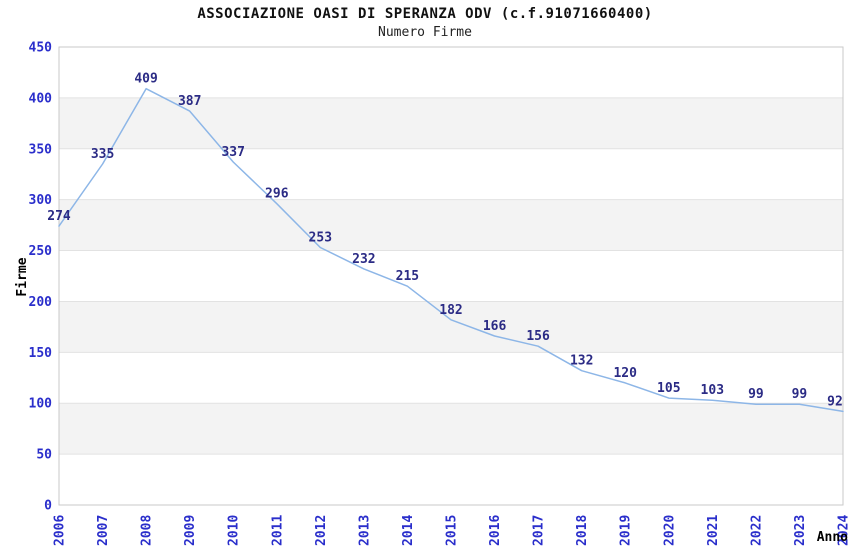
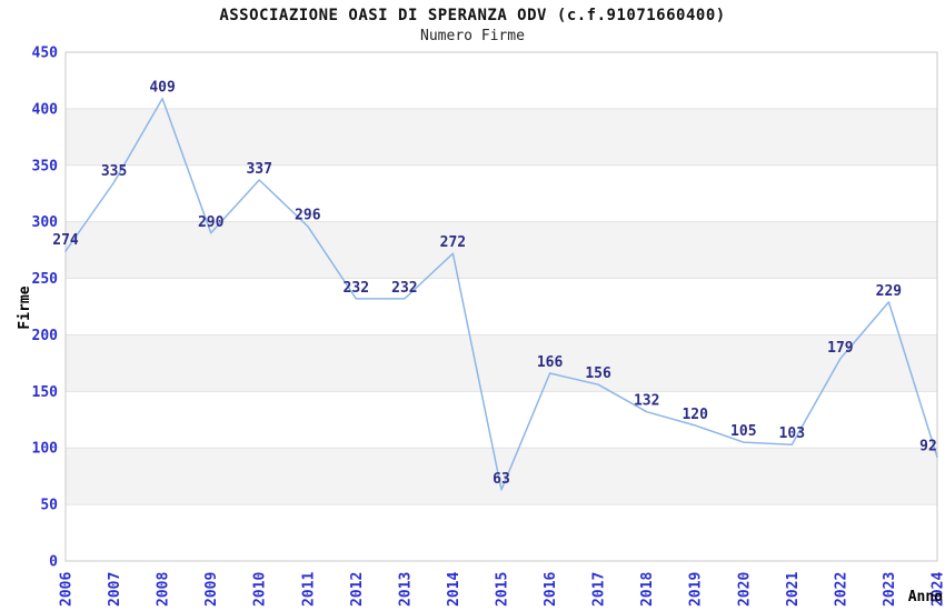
2009: 387 -> 290
2012: 253 -> 232
2014: 215 -> 272
2015: 182 -> 63
2022: 99 -> 179
2023: 99 -> 229
